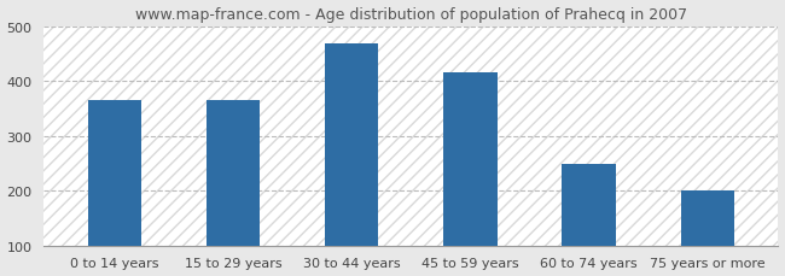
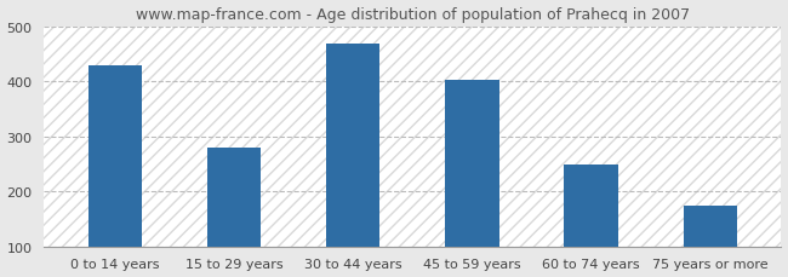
0 to 14 years: 365 -> 428
15 to 29 years: 365 -> 280
45 to 59 years: 415 -> 403
75 years or more: 200 -> 173
